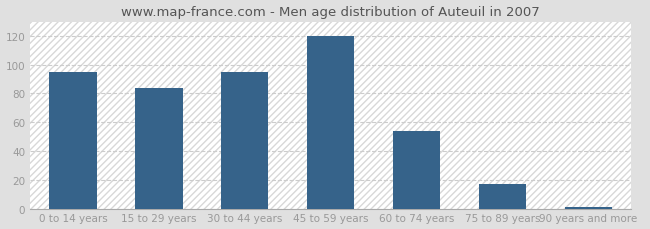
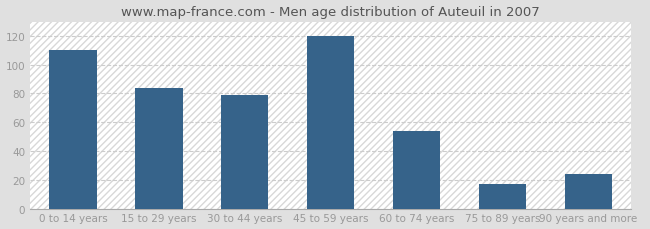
0 to 14 years: 95 -> 110
30 to 44 years: 95 -> 79
90 years and more: 1 -> 24
